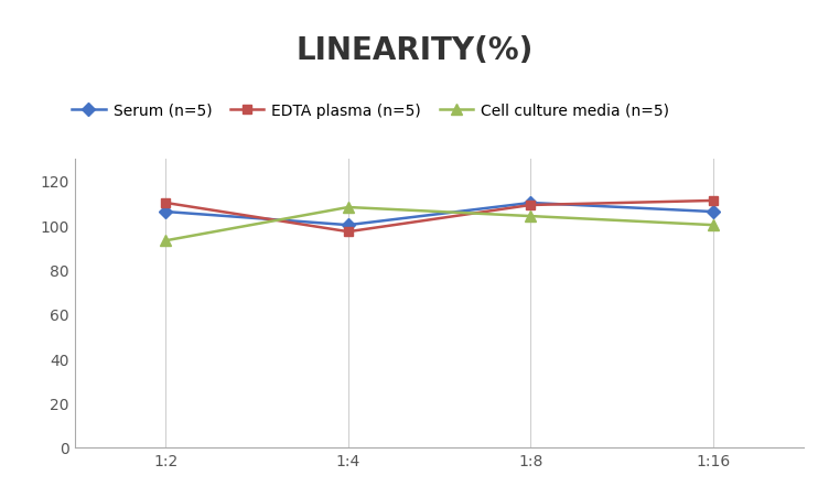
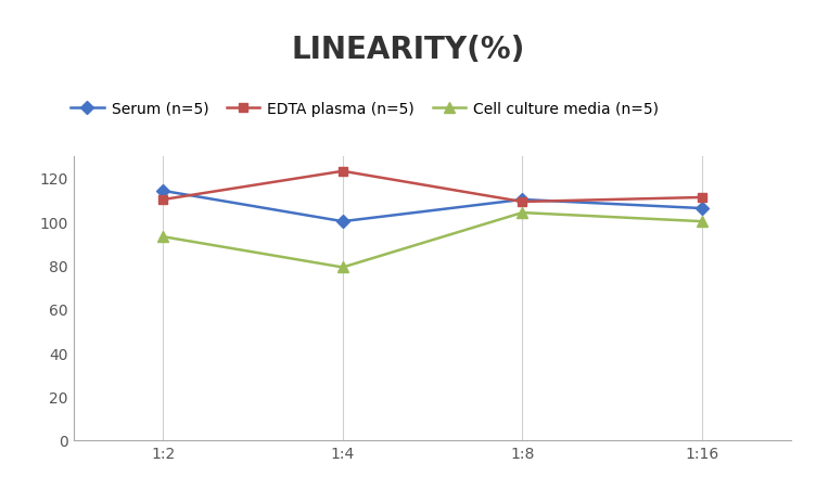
Serum (n=5)/1:2: 106 -> 114
EDTA plasma (n=5)/1:4: 97 -> 123
Cell culture media (n=5)/1:4: 108 -> 79
